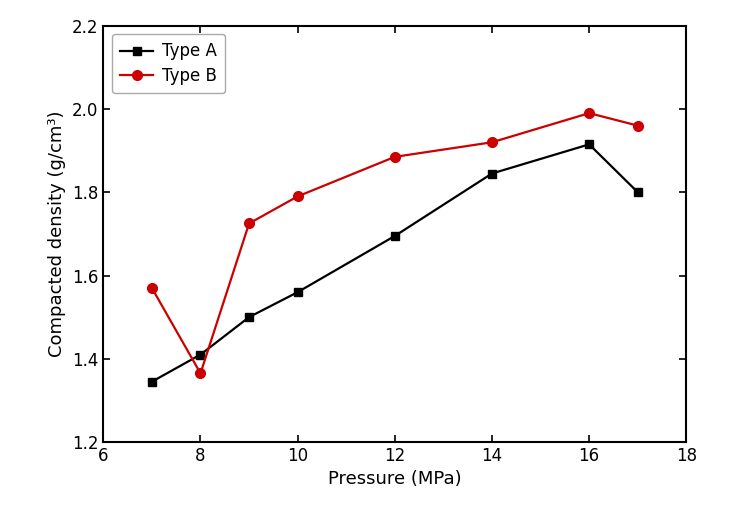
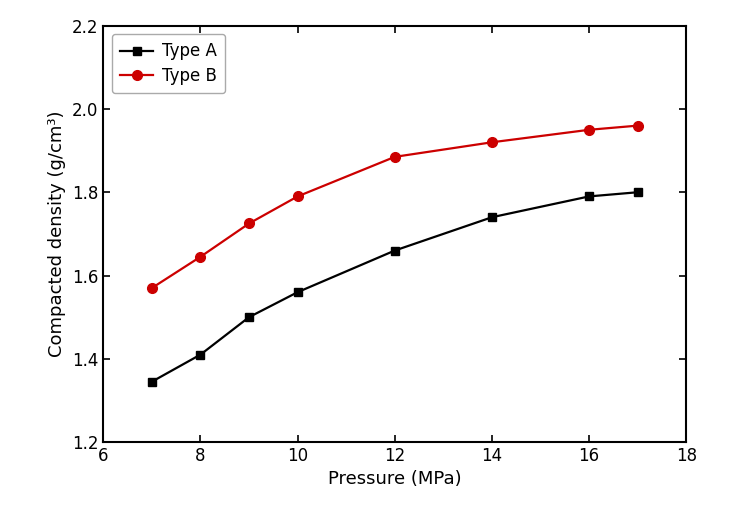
Type B/8: 1.365 -> 1.645
Type A/12: 1.695 -> 1.660
Type A/14: 1.845 -> 1.740
Type A/16: 1.915 -> 1.790
Type B/16: 1.990 -> 1.950
